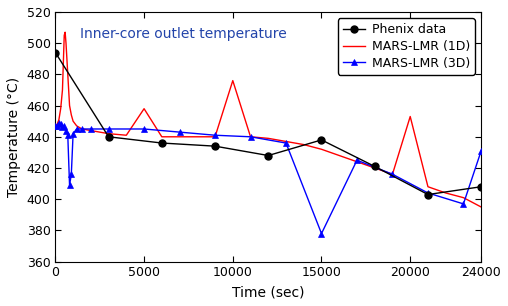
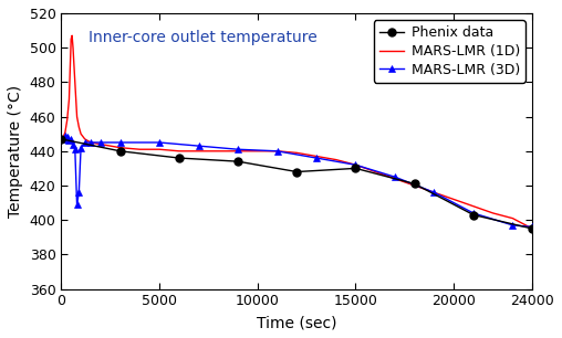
Phenix data/0: 494 -> 447
MARS-LMR (1D)/5000: 458 -> 441
MARS-LMR (1D)/10000: 476 -> 440
Phenix data/15000: 438 -> 430
MARS-LMR (3D)/15000: 378 -> 432
MARS-LMR (1D)/20000: 453 -> 412
Phenix data/24000: 408 -> 395
MARS-LMR (3D)/24000: 431 -> 396
